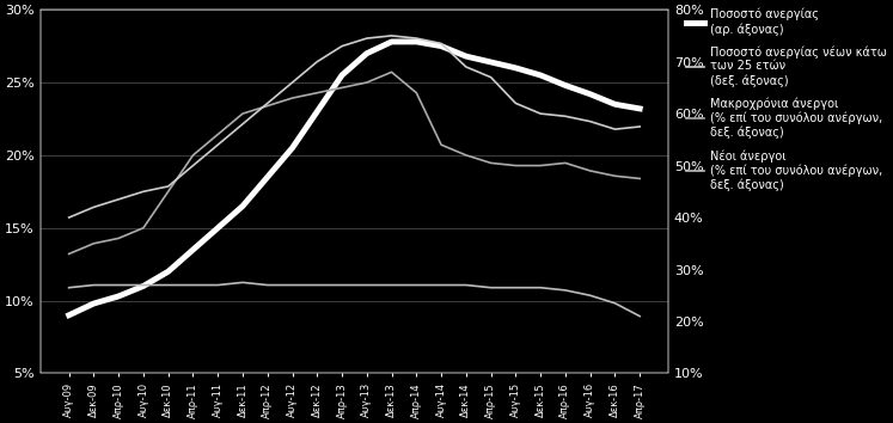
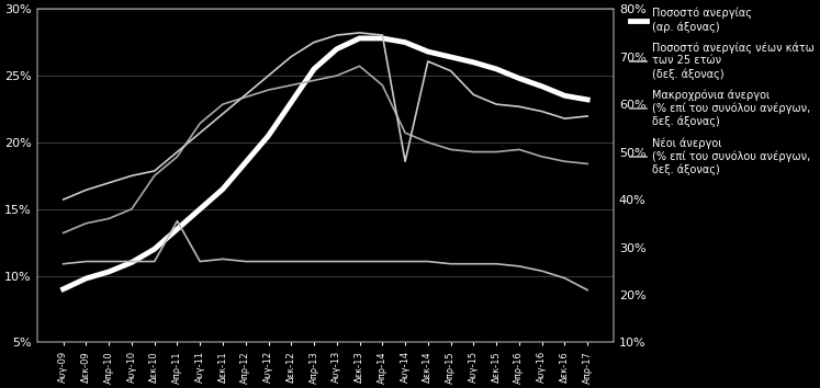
Μακροχρόνια άνεργοι (% επί του συνόλου ανέργων, δεξ. άξονας)/Απρ-11: 52.0% -> 49.0%
Νέοι άνεργοι (% επί του συνόλου ανέργων, δεξ. άξονας)/Απρ-11: 27.0% -> 35.5%
Ποσοστό ανεργίας νέων κάτω των 25 ετών (δεξ. άξονας)/Αυγ-14: 73.5% -> 48.0%
